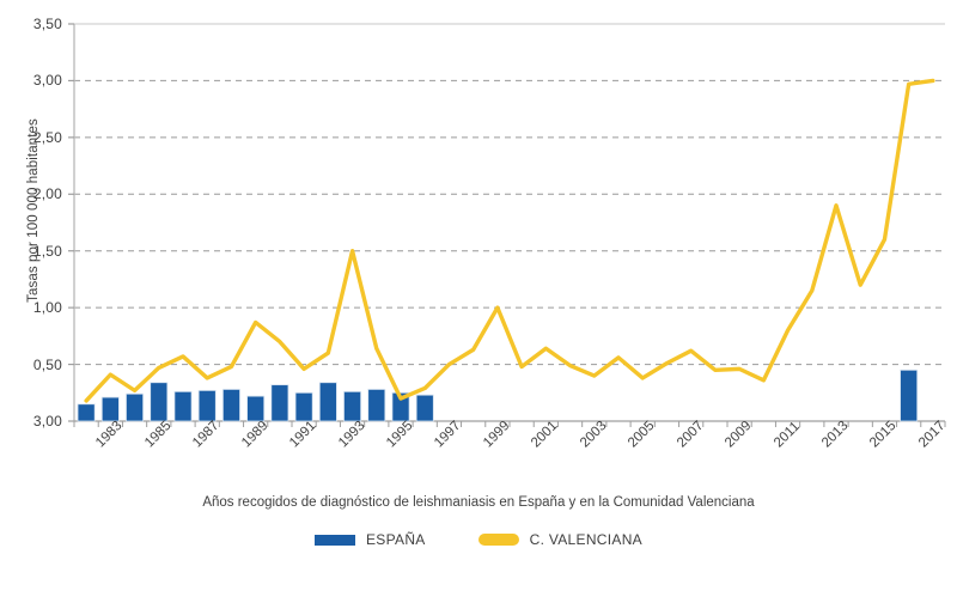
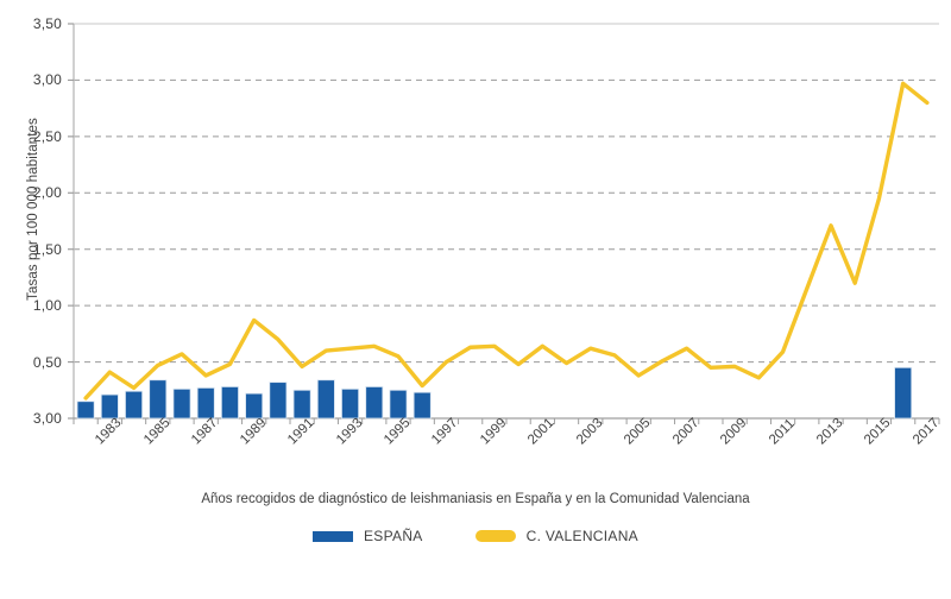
C. VALENCIANA/1993: 1,5 -> 0,6
C. VALENCIANA/1995: 0,2 -> 0,6
C. VALENCIANA/1999: 1,0 -> 0,6
C. VALENCIANA/2003: 0,4 -> 0,6
C. VALENCIANA/2011: 0,8 -> 0,6
C. VALENCIANA/2013: 1,9 -> 1,7
C. VALENCIANA/2015: 1,6 -> 1,9
C. VALENCIANA/2017: 3,0 -> 2,8
